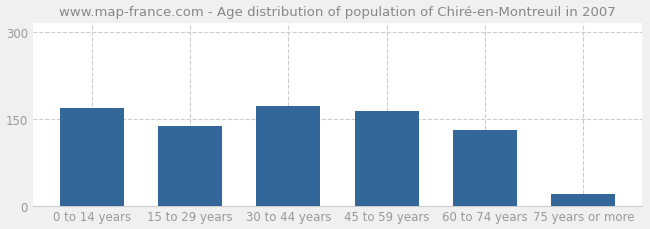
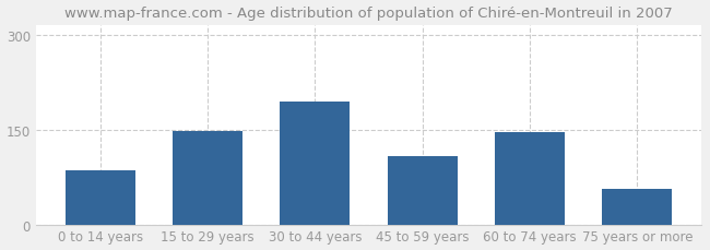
0 to 14 years: 168 -> 86
15 to 29 years: 138 -> 148
30 to 44 years: 172 -> 194
45 to 59 years: 163 -> 108
60 to 74 years: 130 -> 146
75 years or more: 20 -> 56
